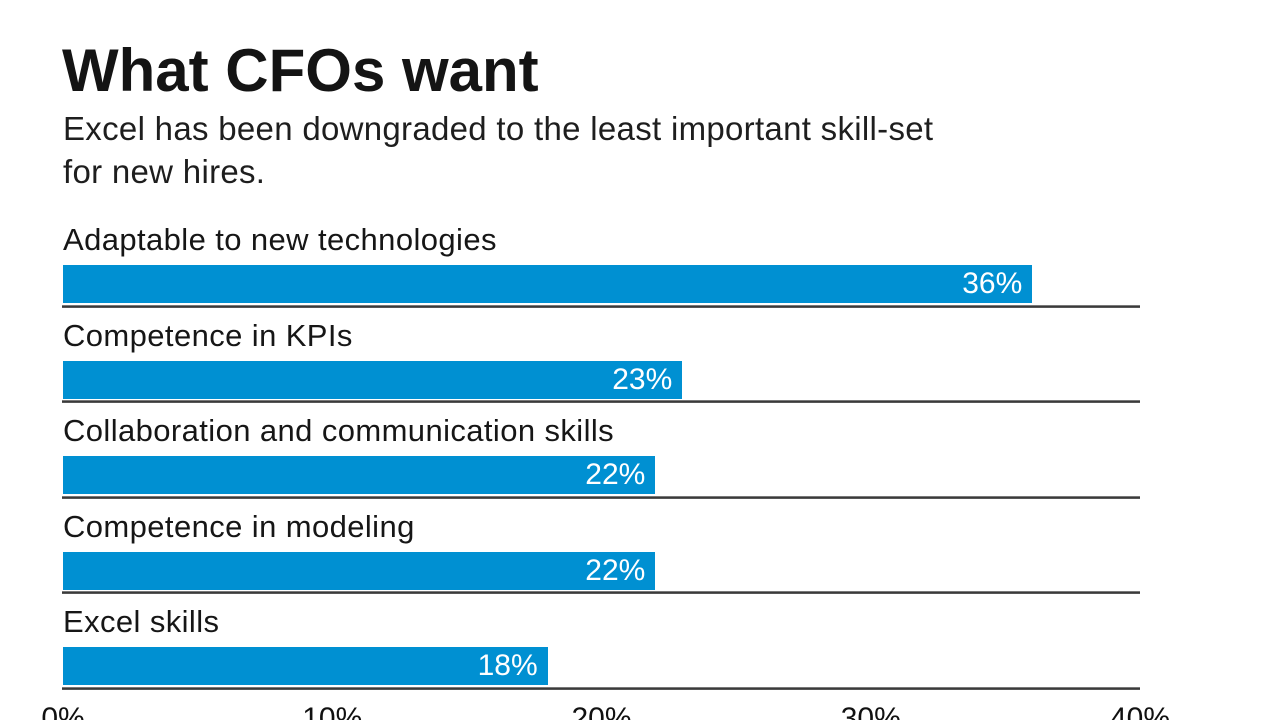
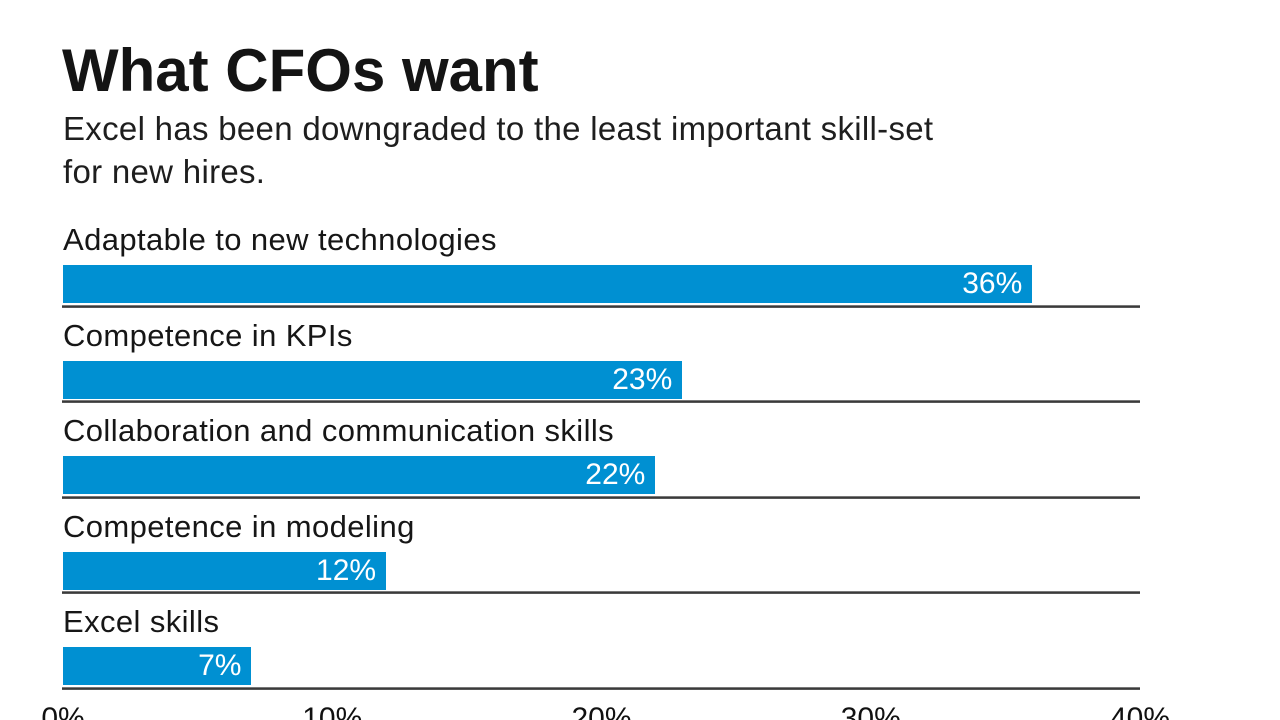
Competence in modeling: 22% -> 12%
Excel skills: 18% -> 7%
